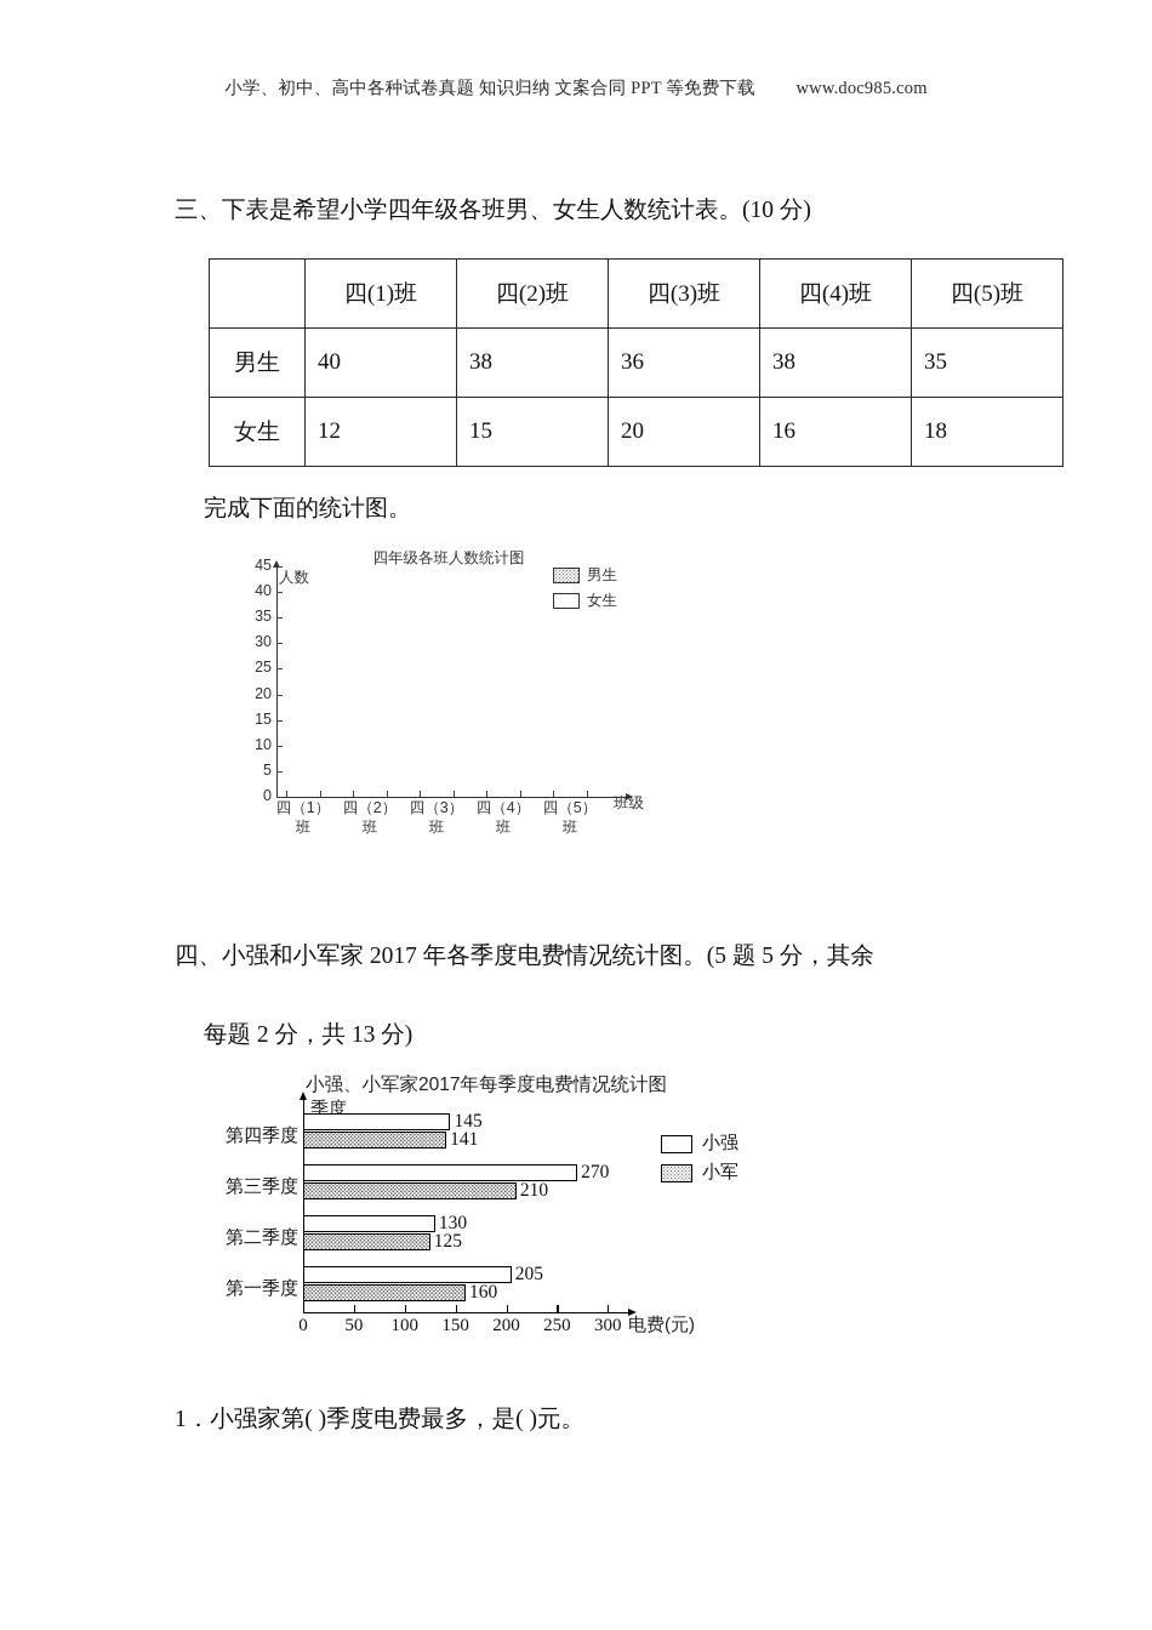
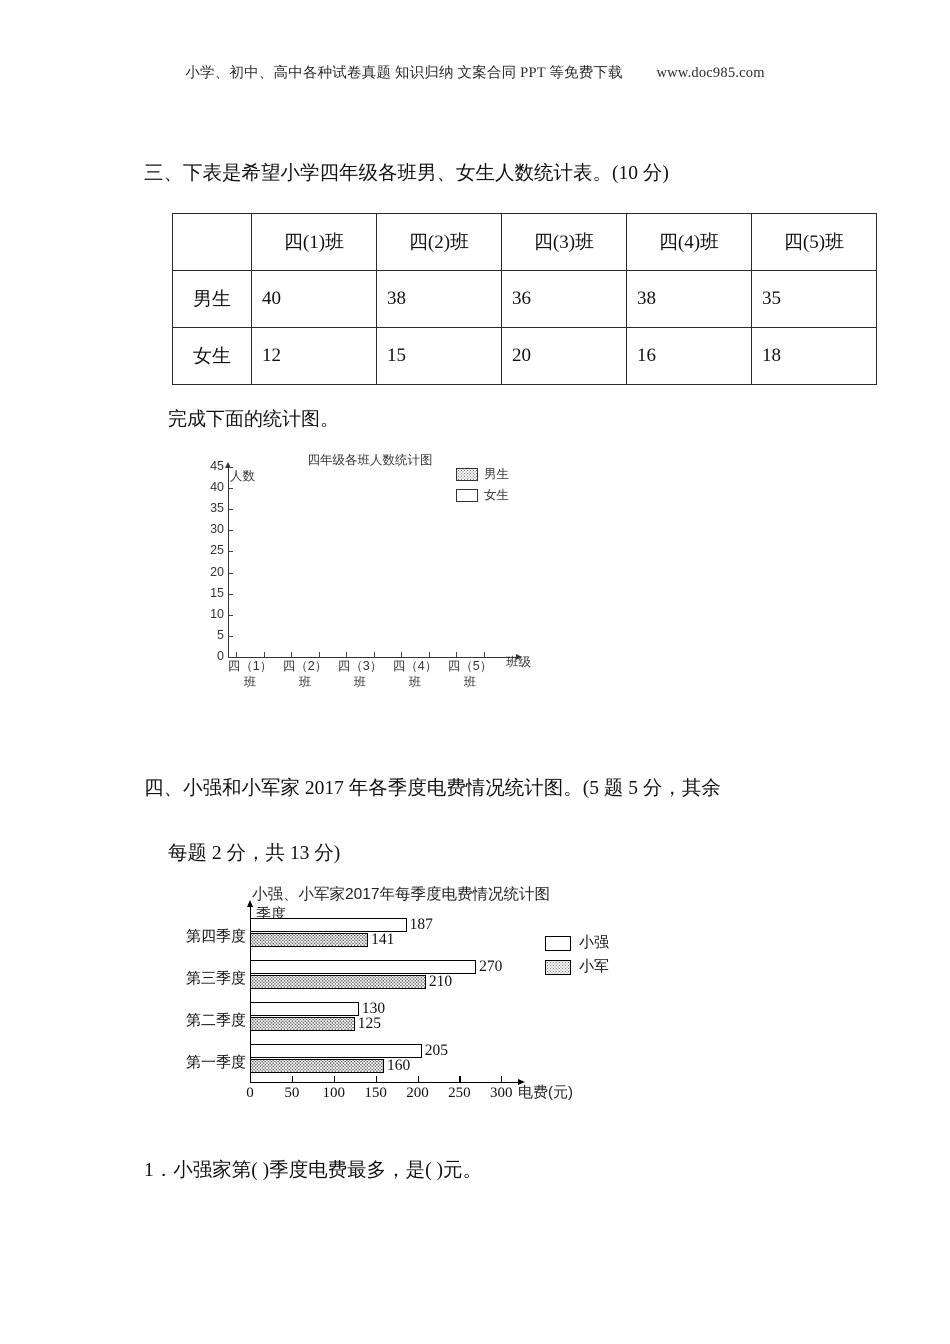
小强、小军家2017年每季度电费情况统计图/小强/第四季度: 145 -> 187
